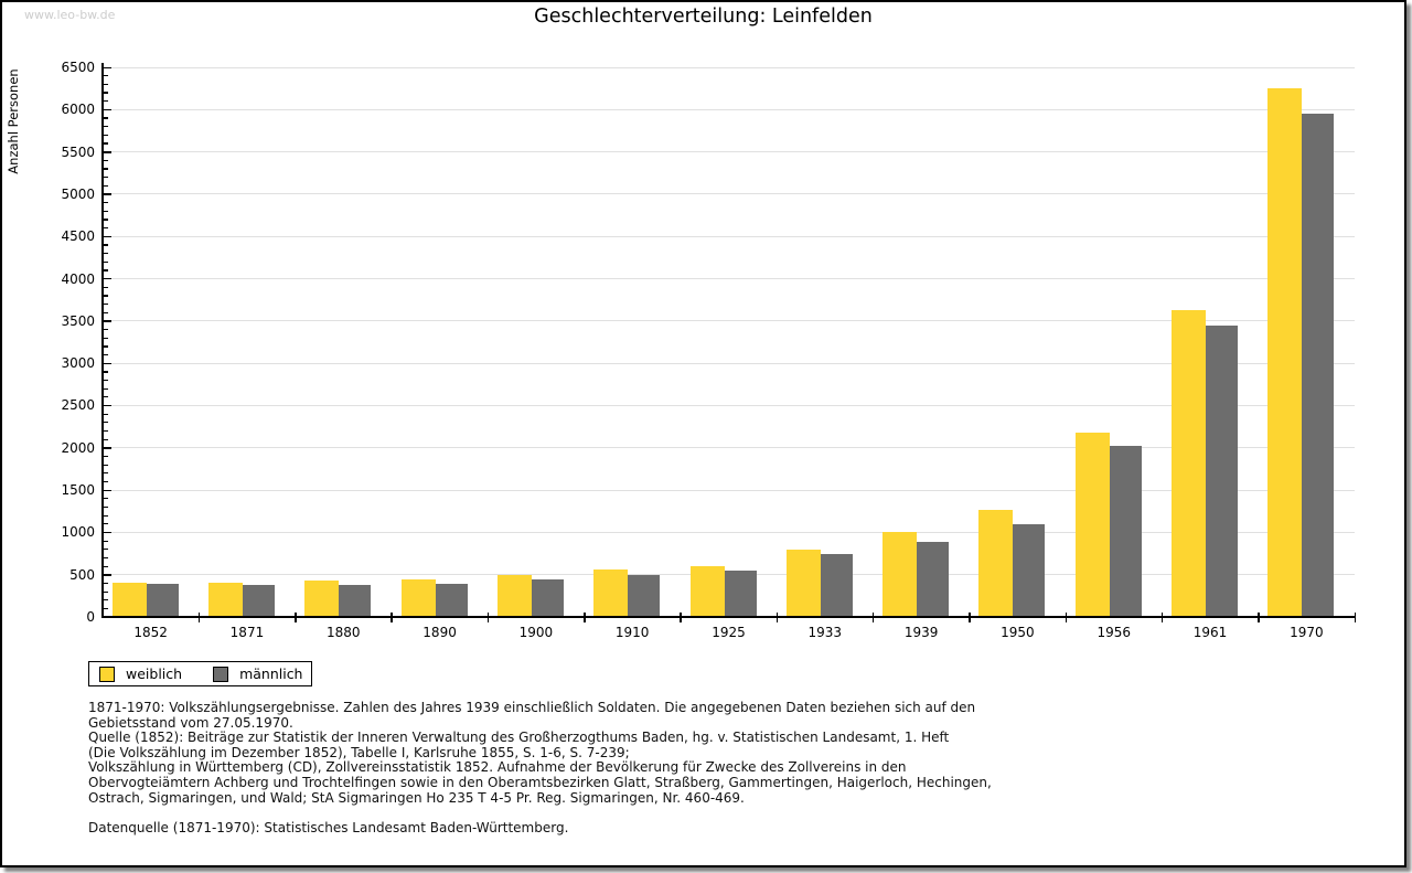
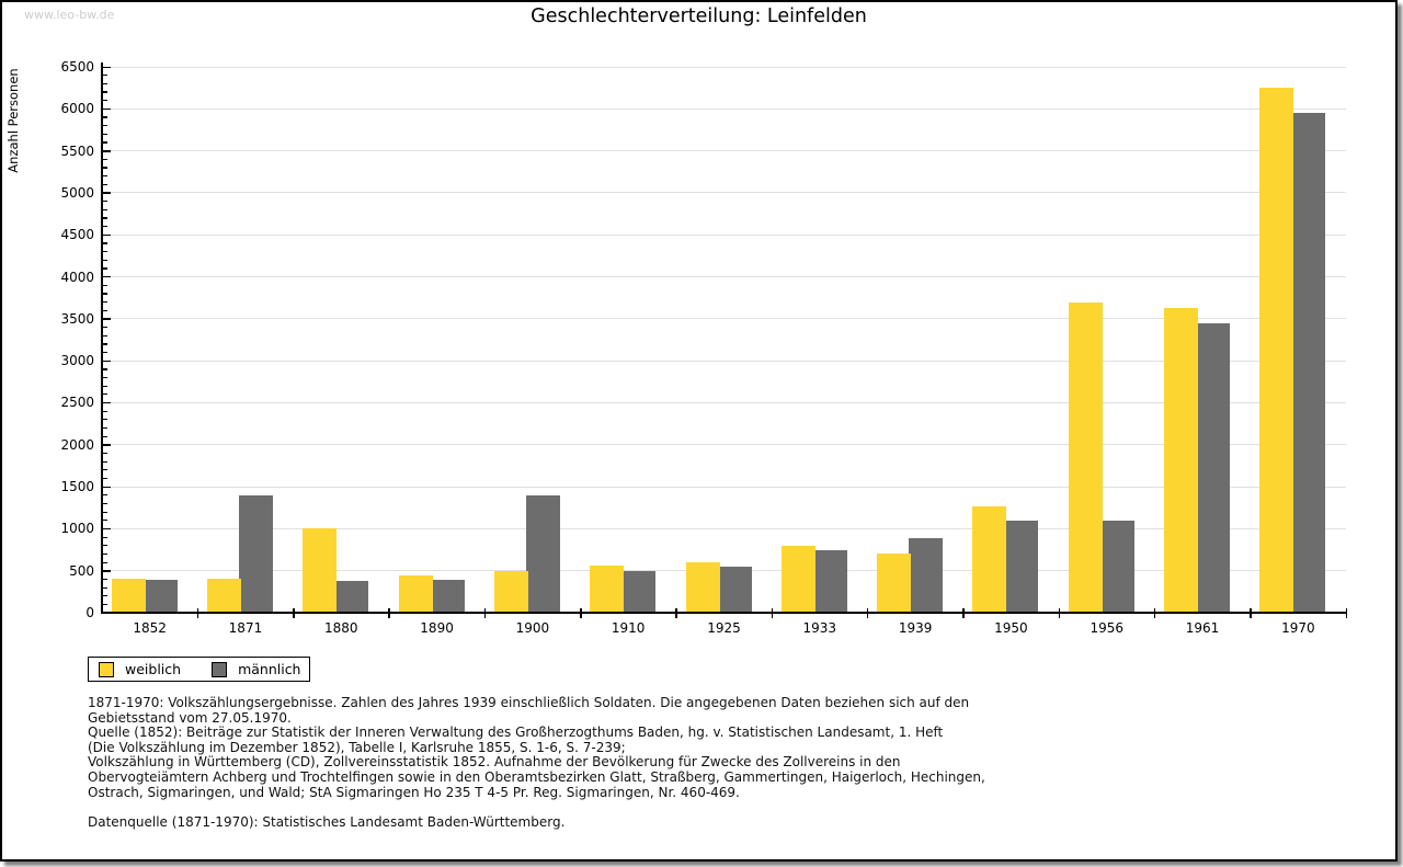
männlich/1871: 400 -> 1400
weiblich/1880: 400 -> 1000
männlich/1900: 400 -> 1400
weiblich/1939: 1000 -> 700
weiblich/1956: 2200 -> 3700
männlich/1956: 2000 -> 1100
